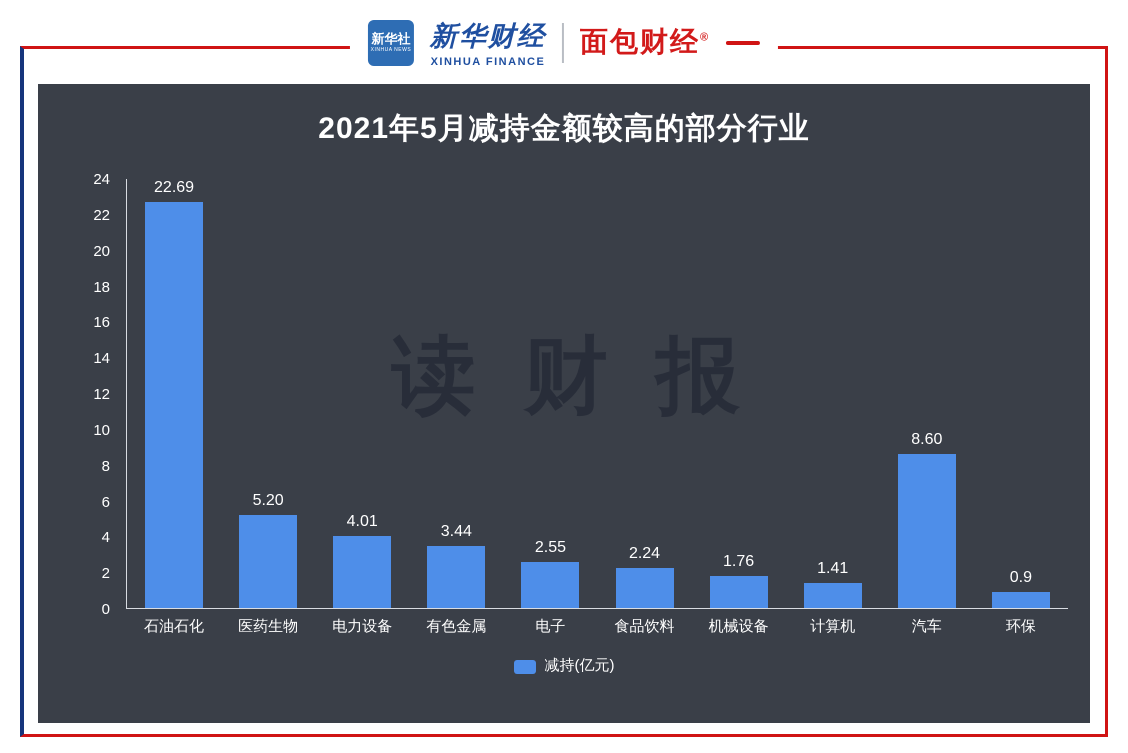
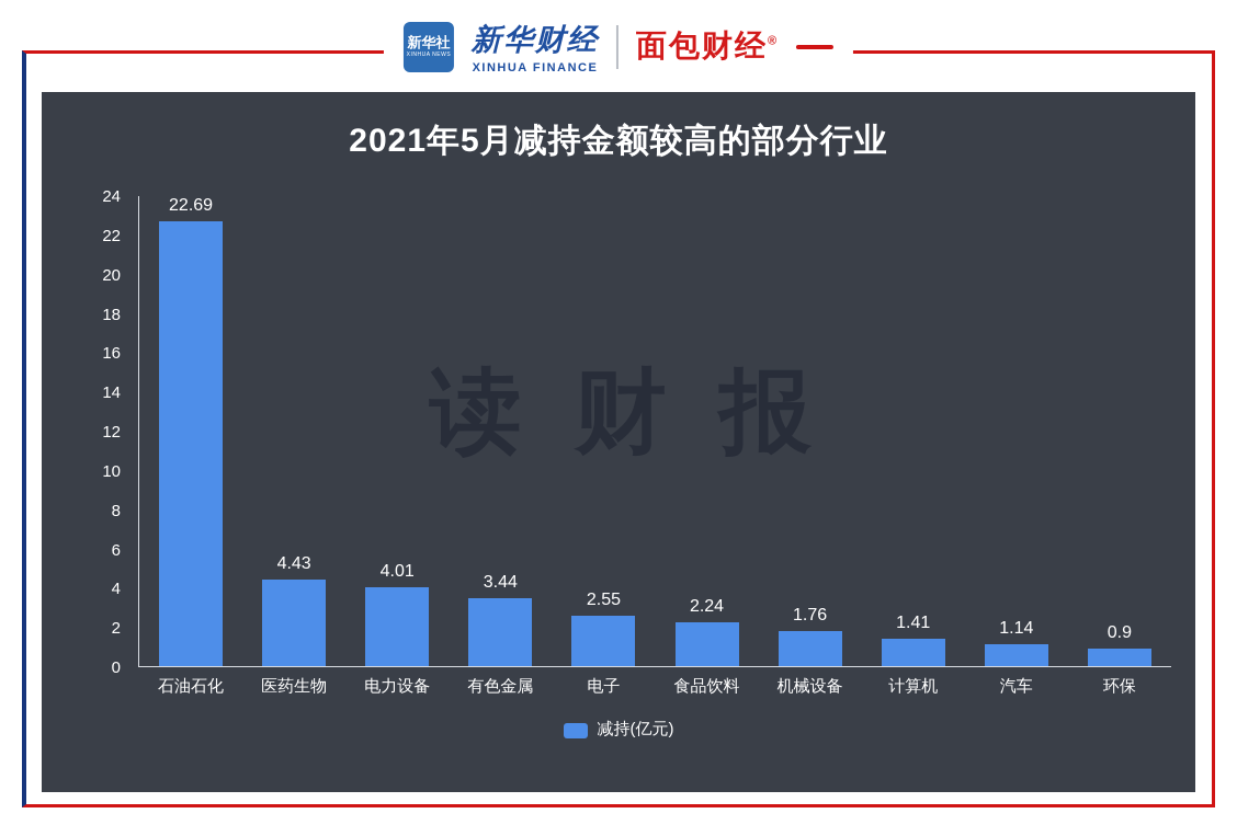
医药生物: 5.20 -> 4.43
汽车: 8.60 -> 1.14
